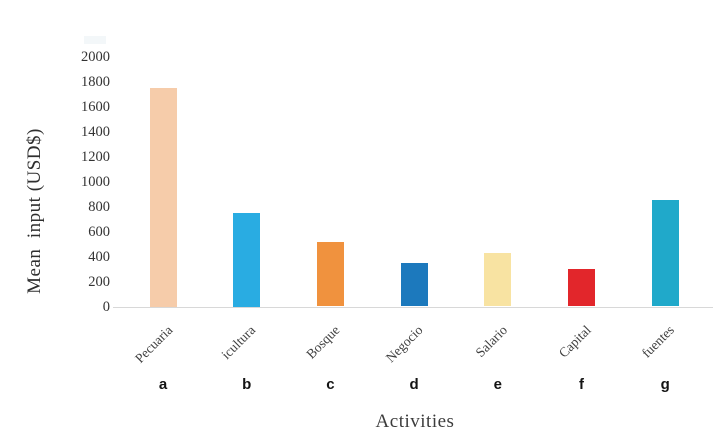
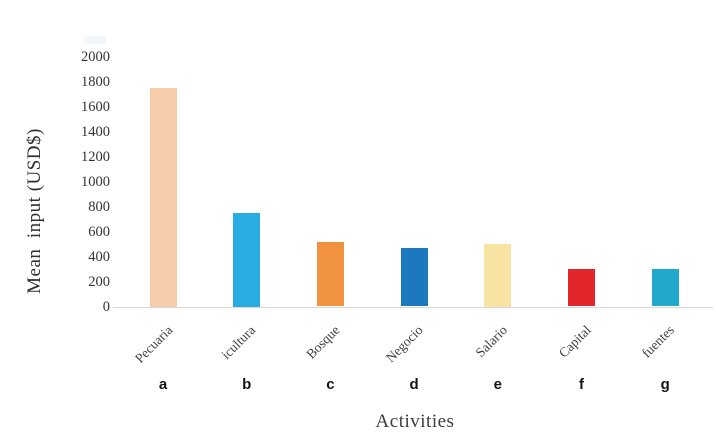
Negocio: 350 -> 470
Salario: 430 -> 500
fuentes: 850 -> 300
